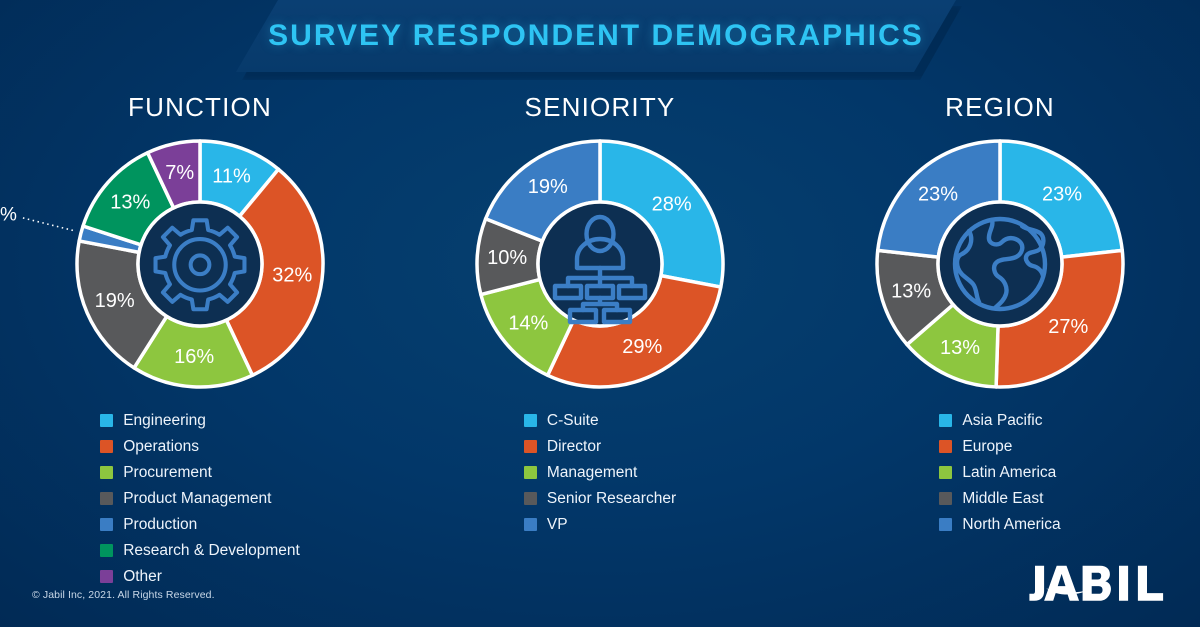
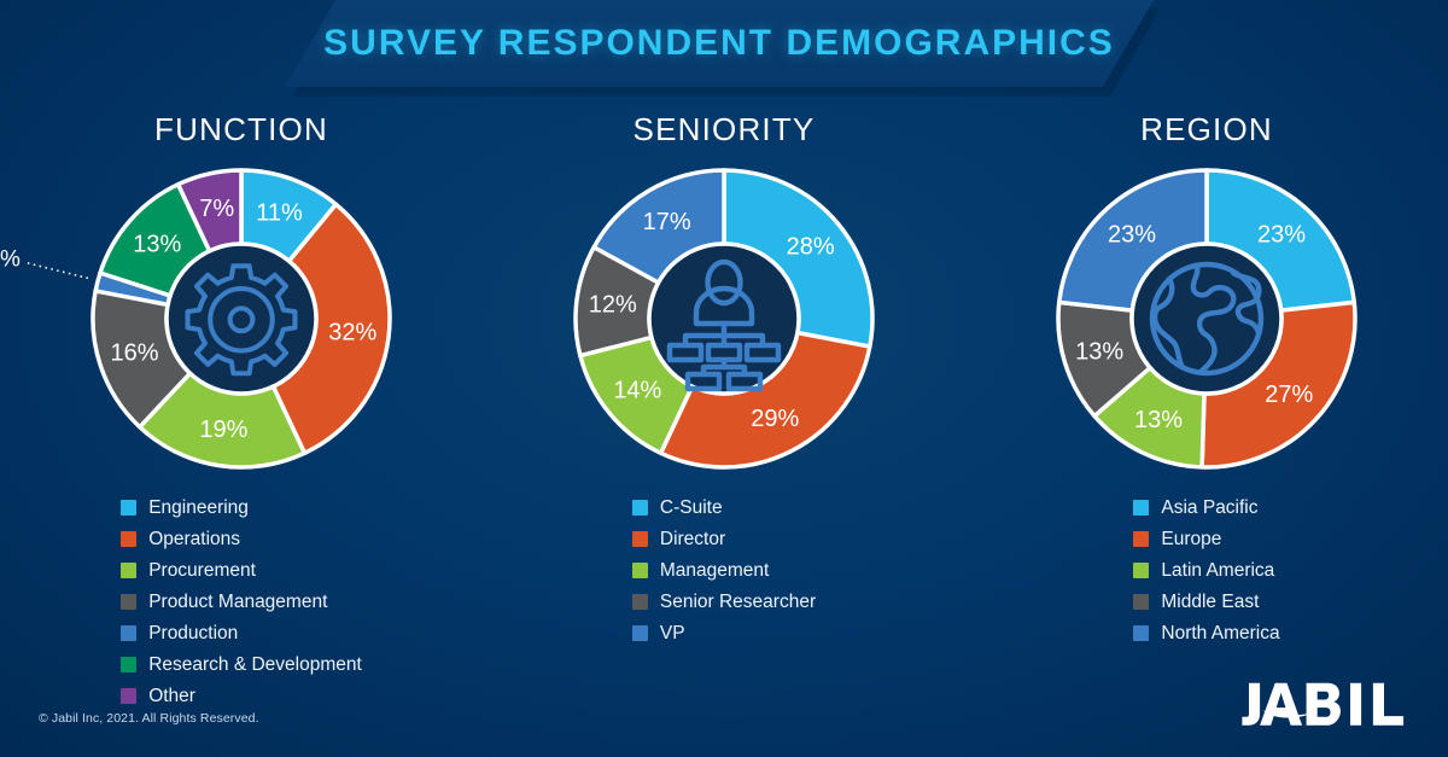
FUNCTION/Procurement: 16% -> 19%
FUNCTION/Product Management: 19% -> 16%
SENIORITY/Senior Researcher: 10% -> 12%
SENIORITY/VP: 19% -> 17%
